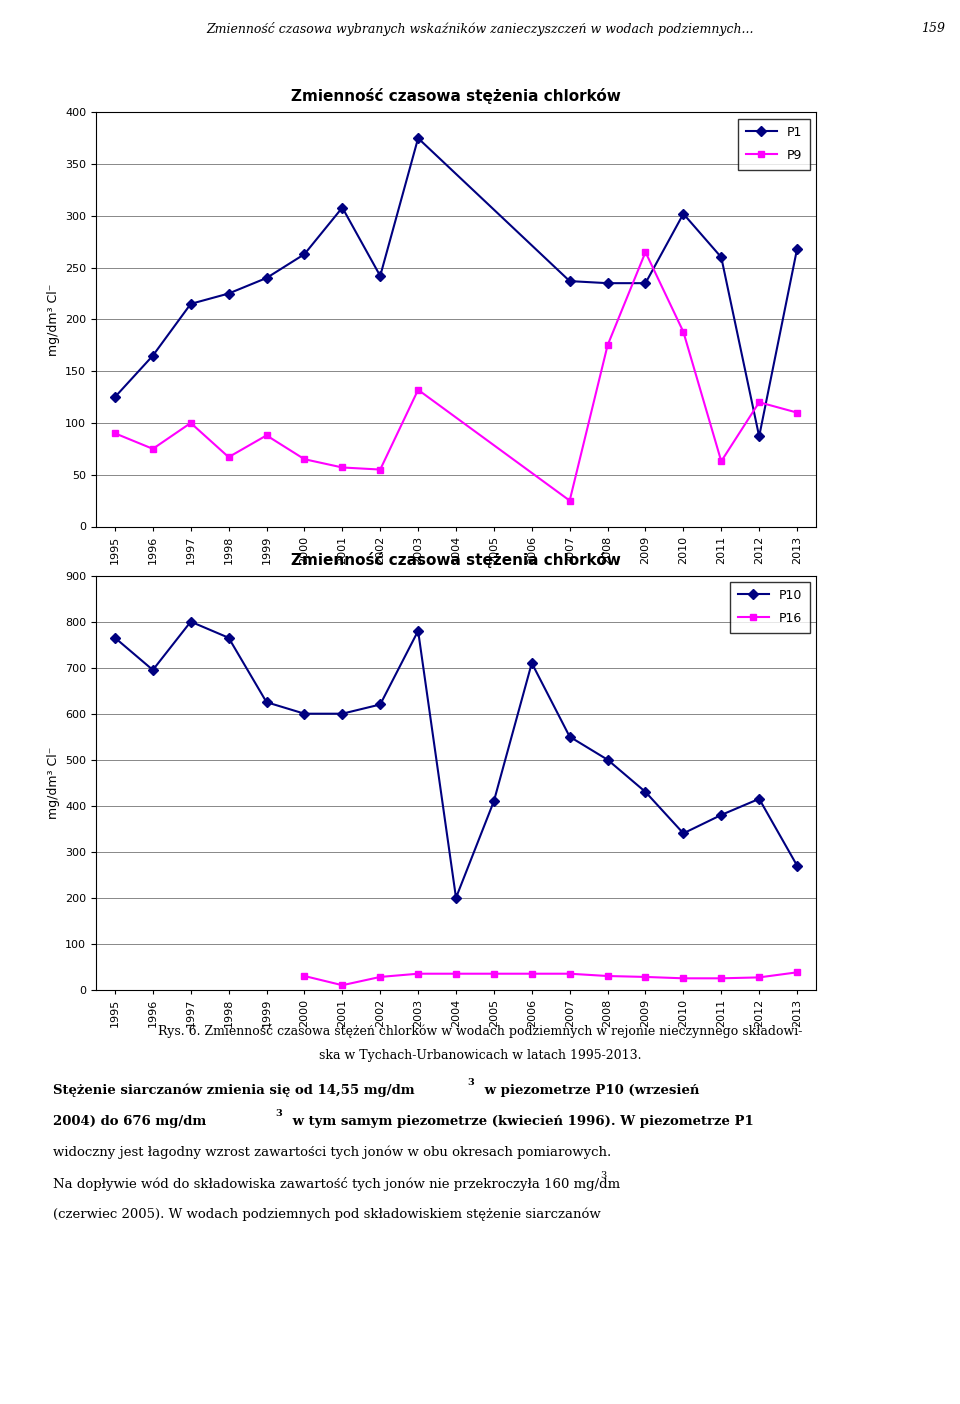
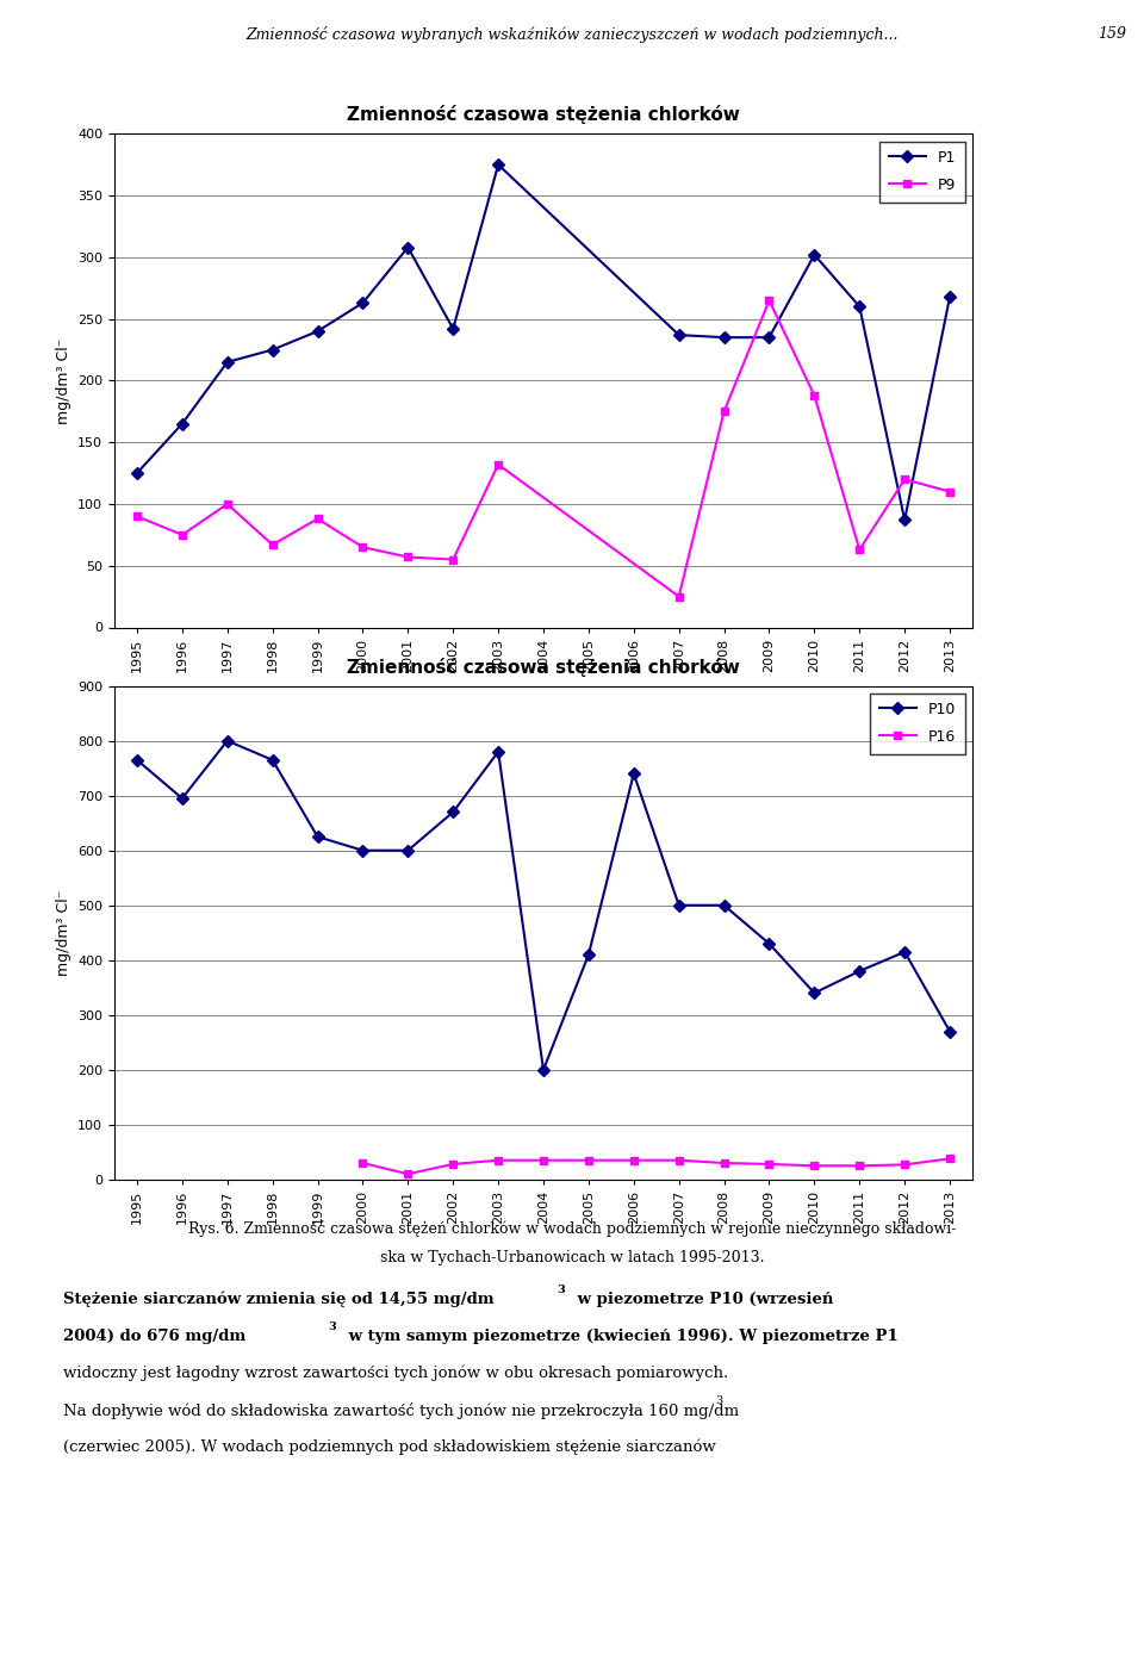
P10/2002: 620 -> 670
P10/2006: 710 -> 740
P10/2007: 550 -> 500
